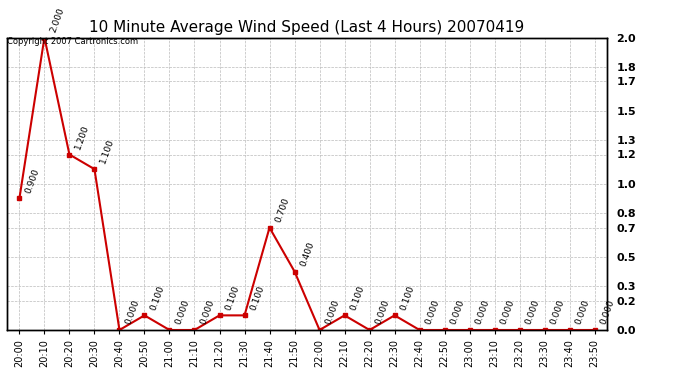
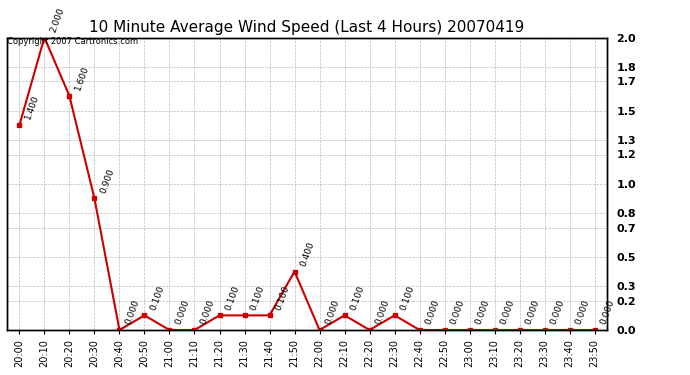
20:00: 0.900 -> 1.400
20:20: 1.200 -> 1.600
20:30: 1.100 -> 0.900
21:40: 0.700 -> 0.100
